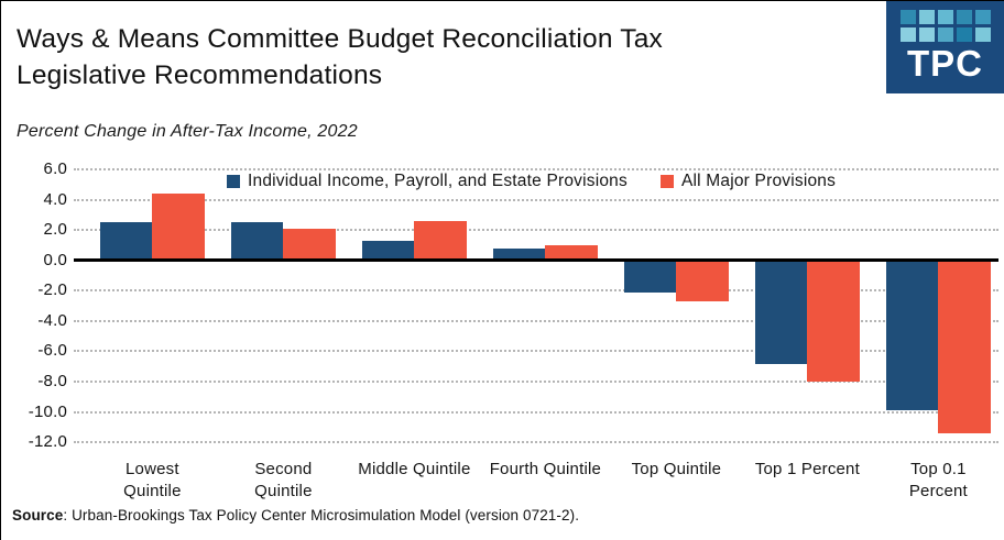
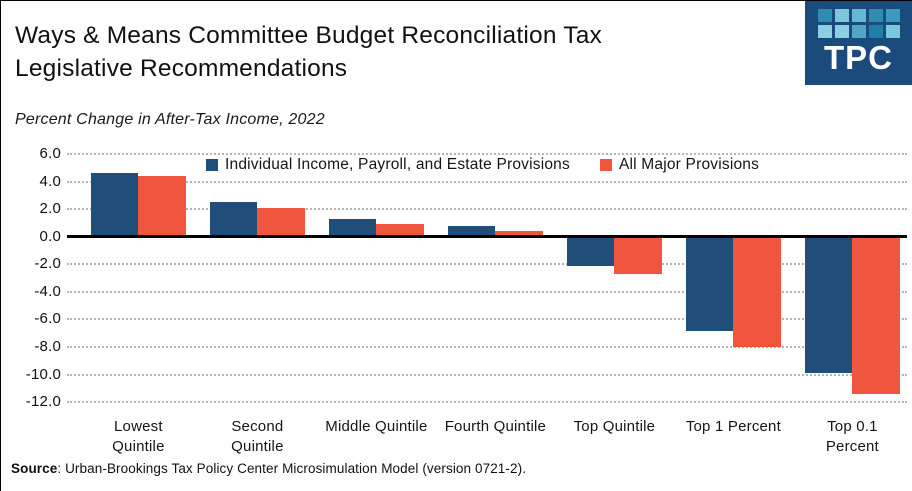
Individual Income, Payroll, and Estate Provisions/Lowest Quintile: 2.5 -> 4.6
All Major Provisions/Middle Quintile: 2.6 -> 0.9
All Major Provisions/Fourth Quintile: 1.0 -> 0.4
